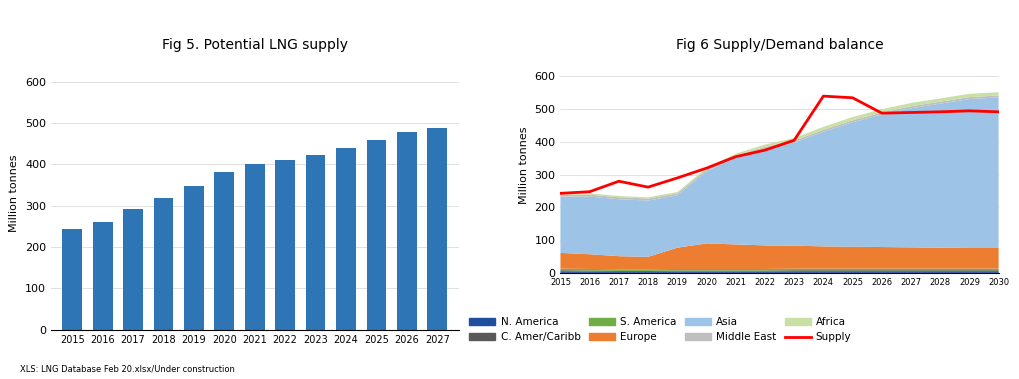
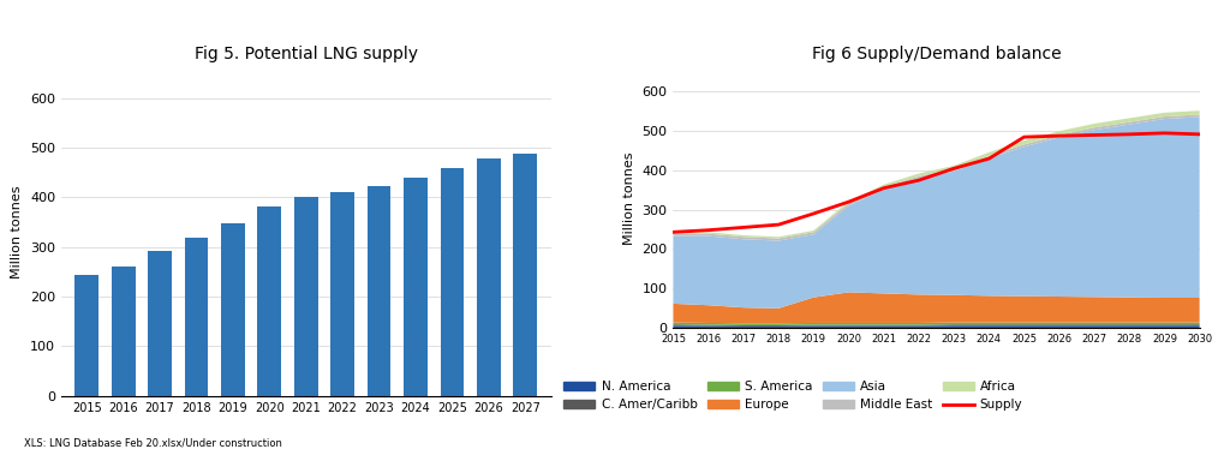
Fig 6 Supply/Demand balance/Supply/2017: 280 -> 255
Fig 6 Supply/Demand balance/Supply/2024: 540 -> 430
Fig 6 Supply/Demand balance/Supply/2025: 535 -> 485
